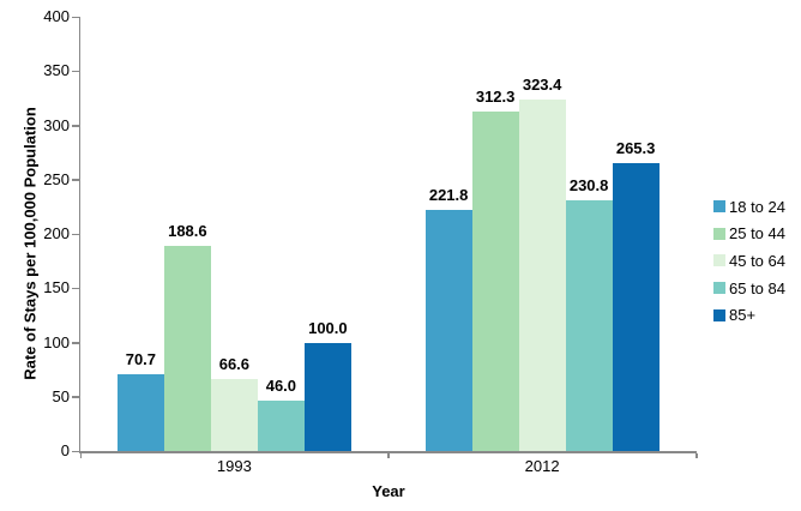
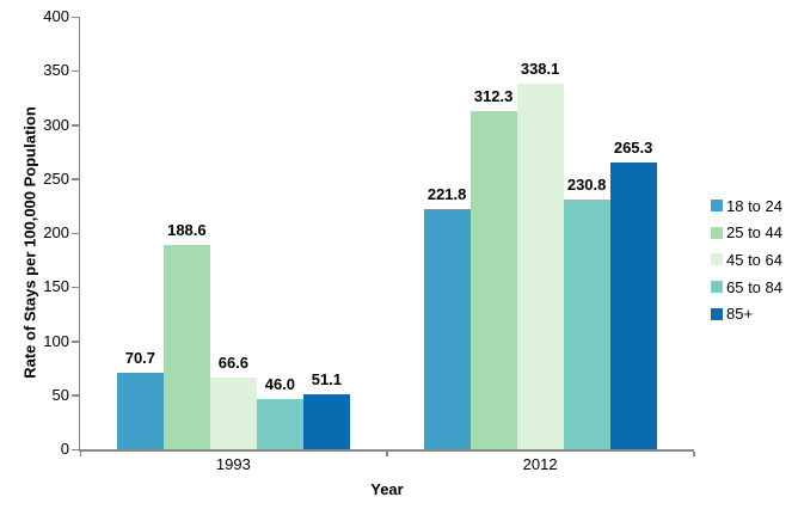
85+/1993: 100.0 -> 51.1
45 to 64/2012: 323.4 -> 338.1
